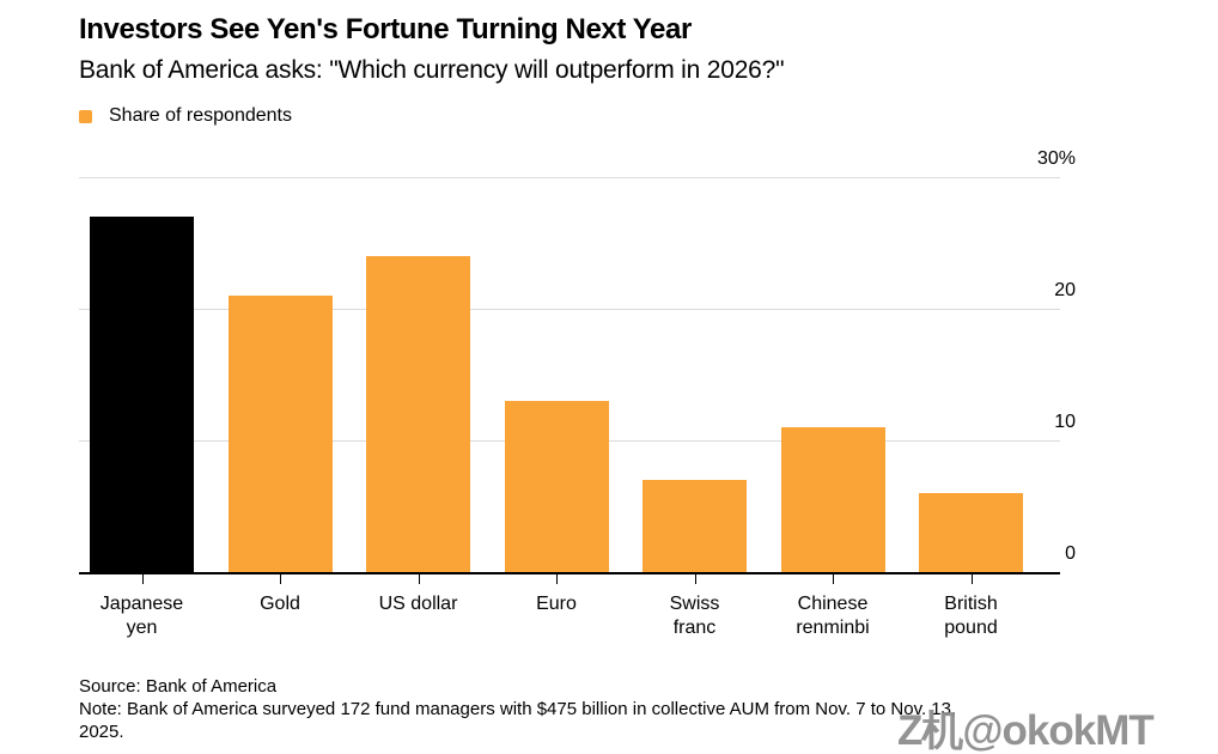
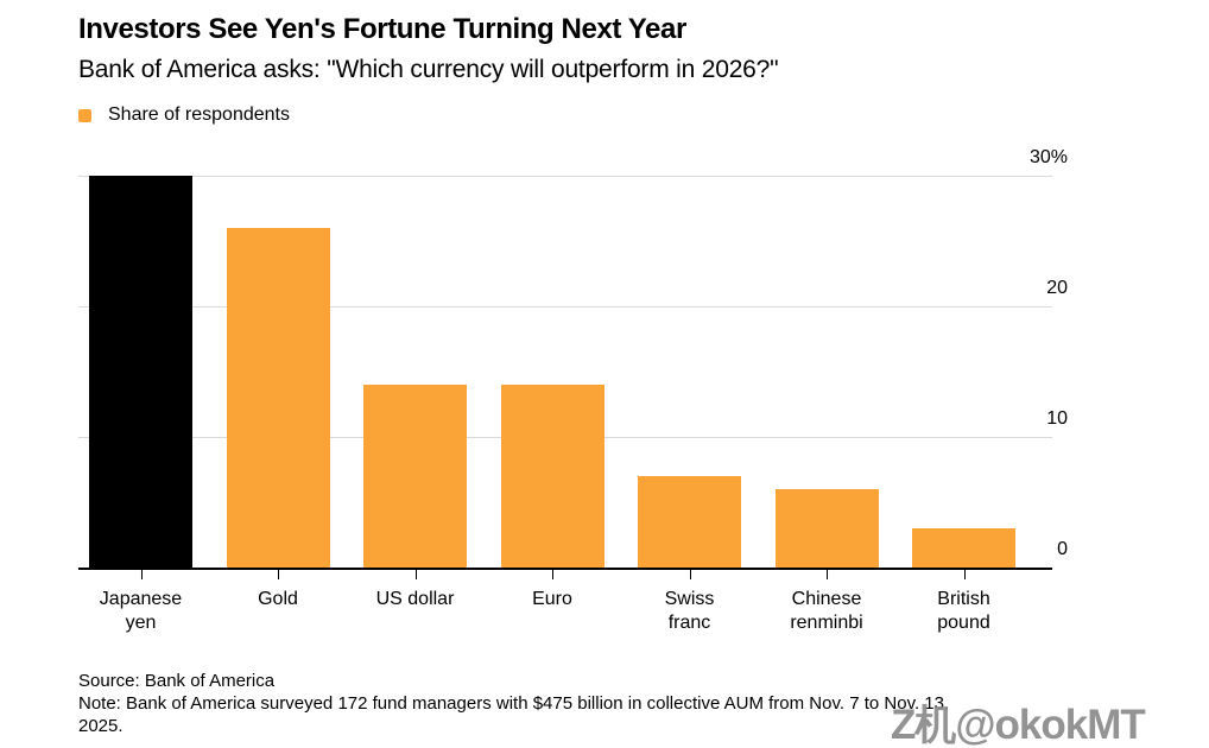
Japanese yen: 27% -> 30%
Gold: 21% -> 26%
US dollar: 24% -> 14%
Euro: 13% -> 14%
Chinese renminbi: 11% -> 6%
British pound: 6% -> 3%
